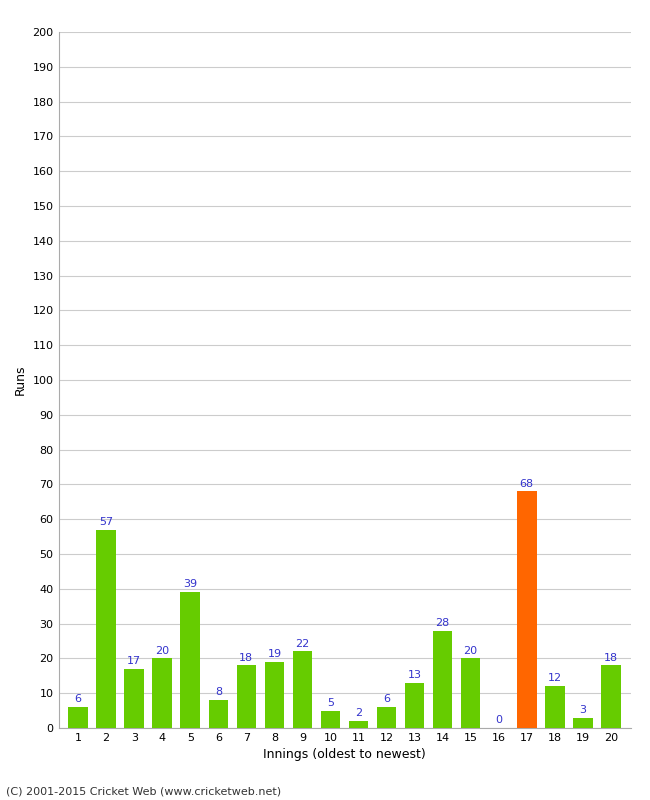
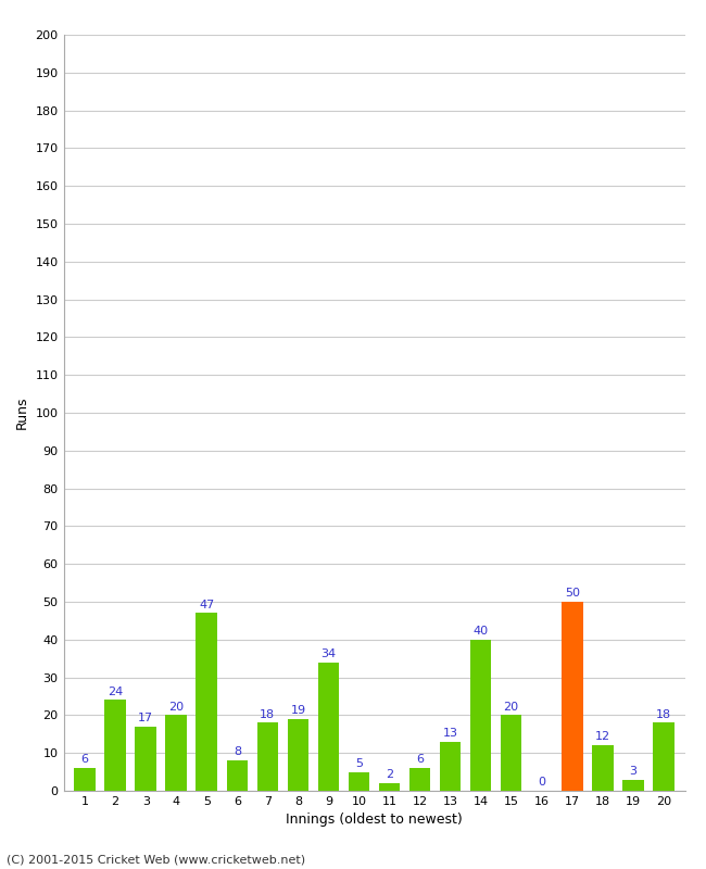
2: 57 -> 24
5: 39 -> 47
9: 22 -> 34
14: 28 -> 40
17: 68 -> 50
